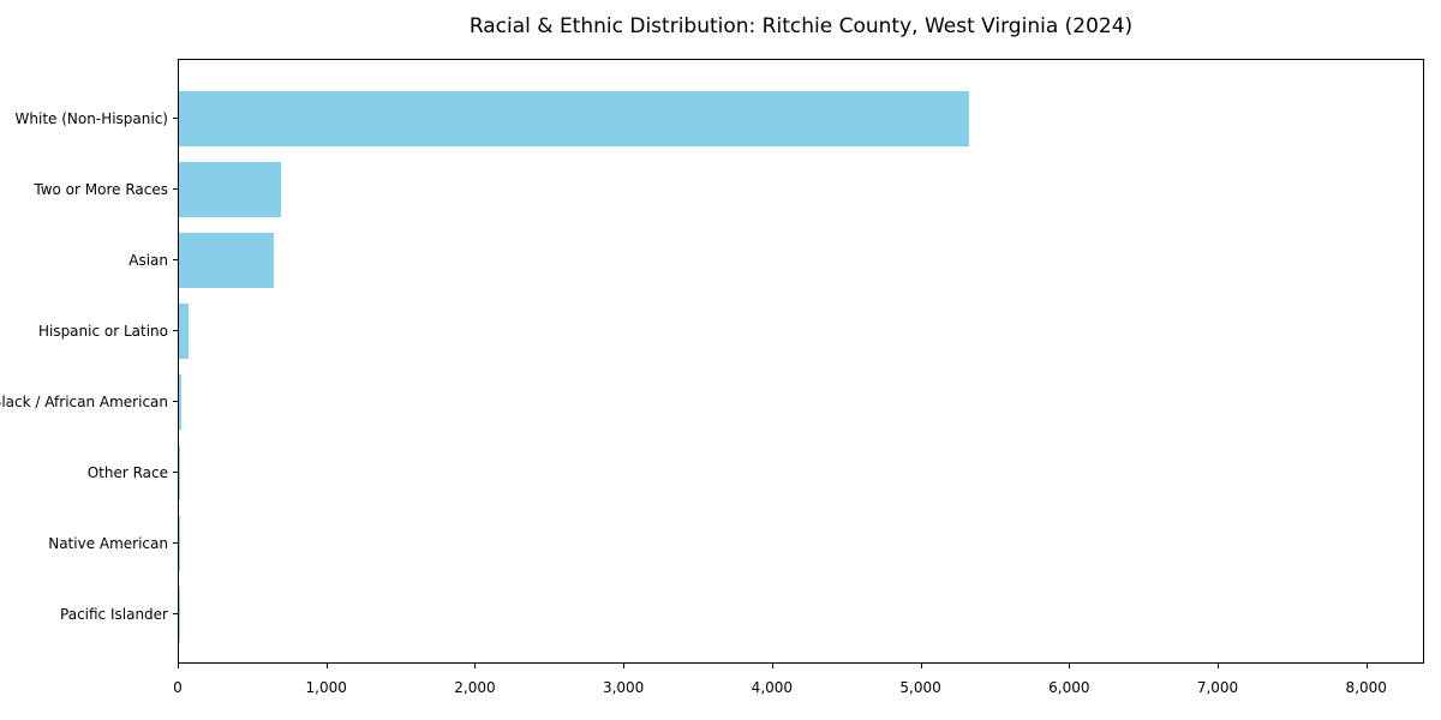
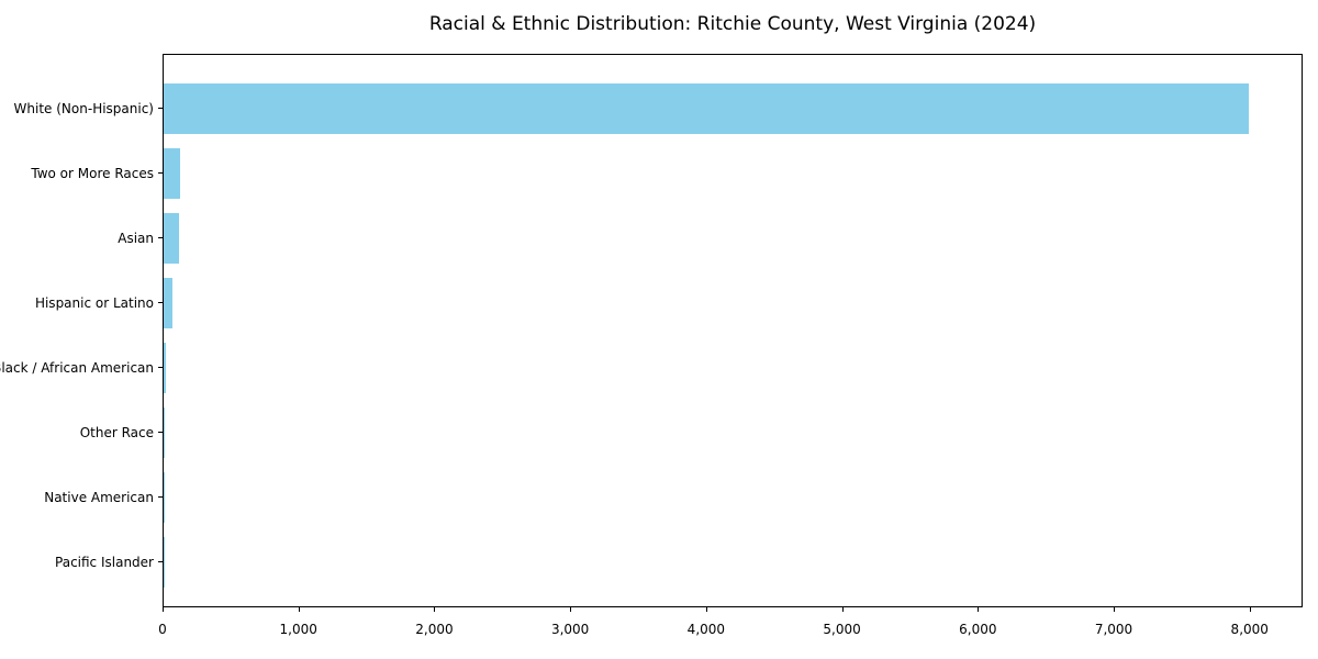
White (Non-Hispanic): 5320 -> 7980
Two or More Races: 690 -> 120
Asian: 640 -> 110
